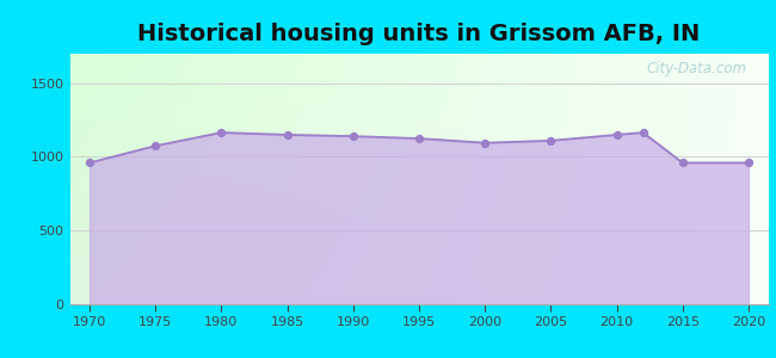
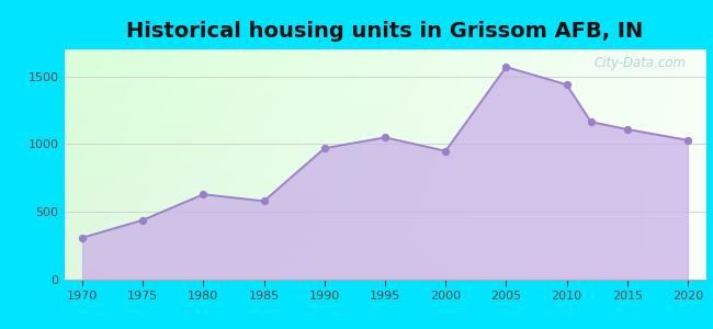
1970: 960 -> 310
1975: 1080 -> 440
1980: 1160 -> 630
1985: 1150 -> 580
1990: 1140 -> 970
1995: 1120 -> 1050
2000: 1100 -> 950
2005: 1110 -> 1570
2010: 1150 -> 1440
2015: 960 -> 1110
2020: 960 -> 1030
